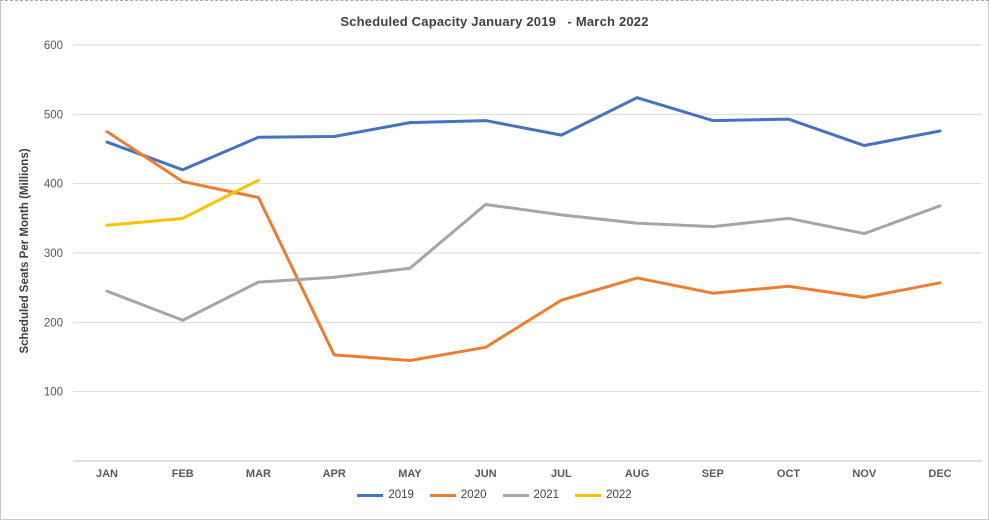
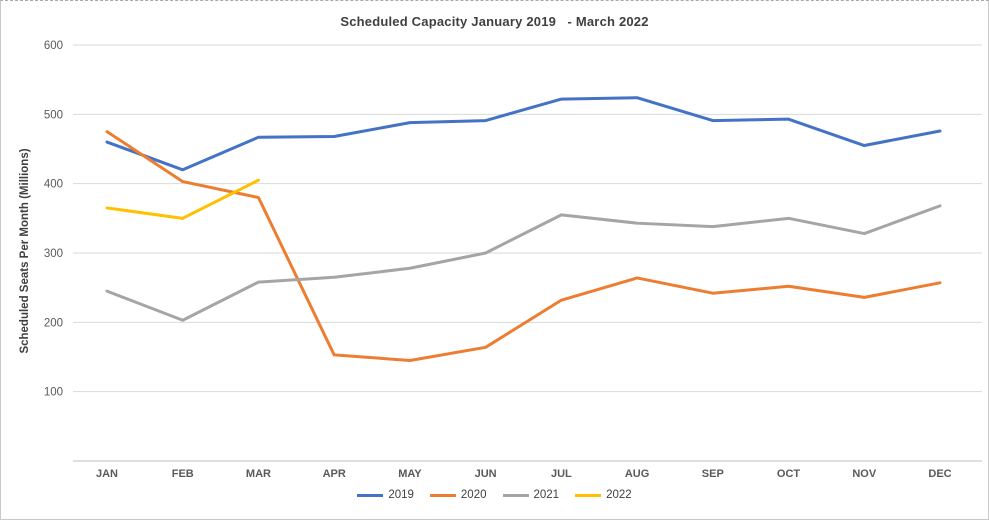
2022/JAN: 340 -> 360
2021/JUN: 370 -> 300
2019/JUL: 470 -> 520
